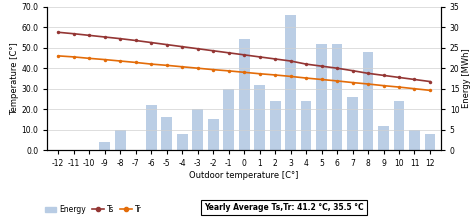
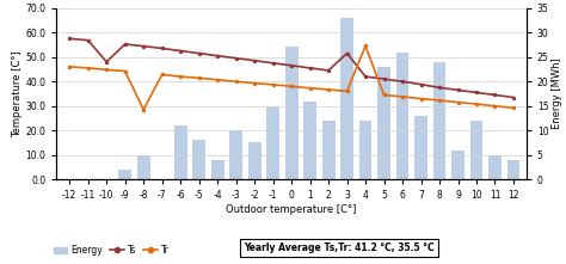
Ts/-10: 56.0 -> 48.0
Tr/-8: 43.5 -> 28.5
Ts/3: 43.5 -> 51.5
Tr/4: 35.2 -> 54.5
Energy/5: 26.0 -> 23.0
